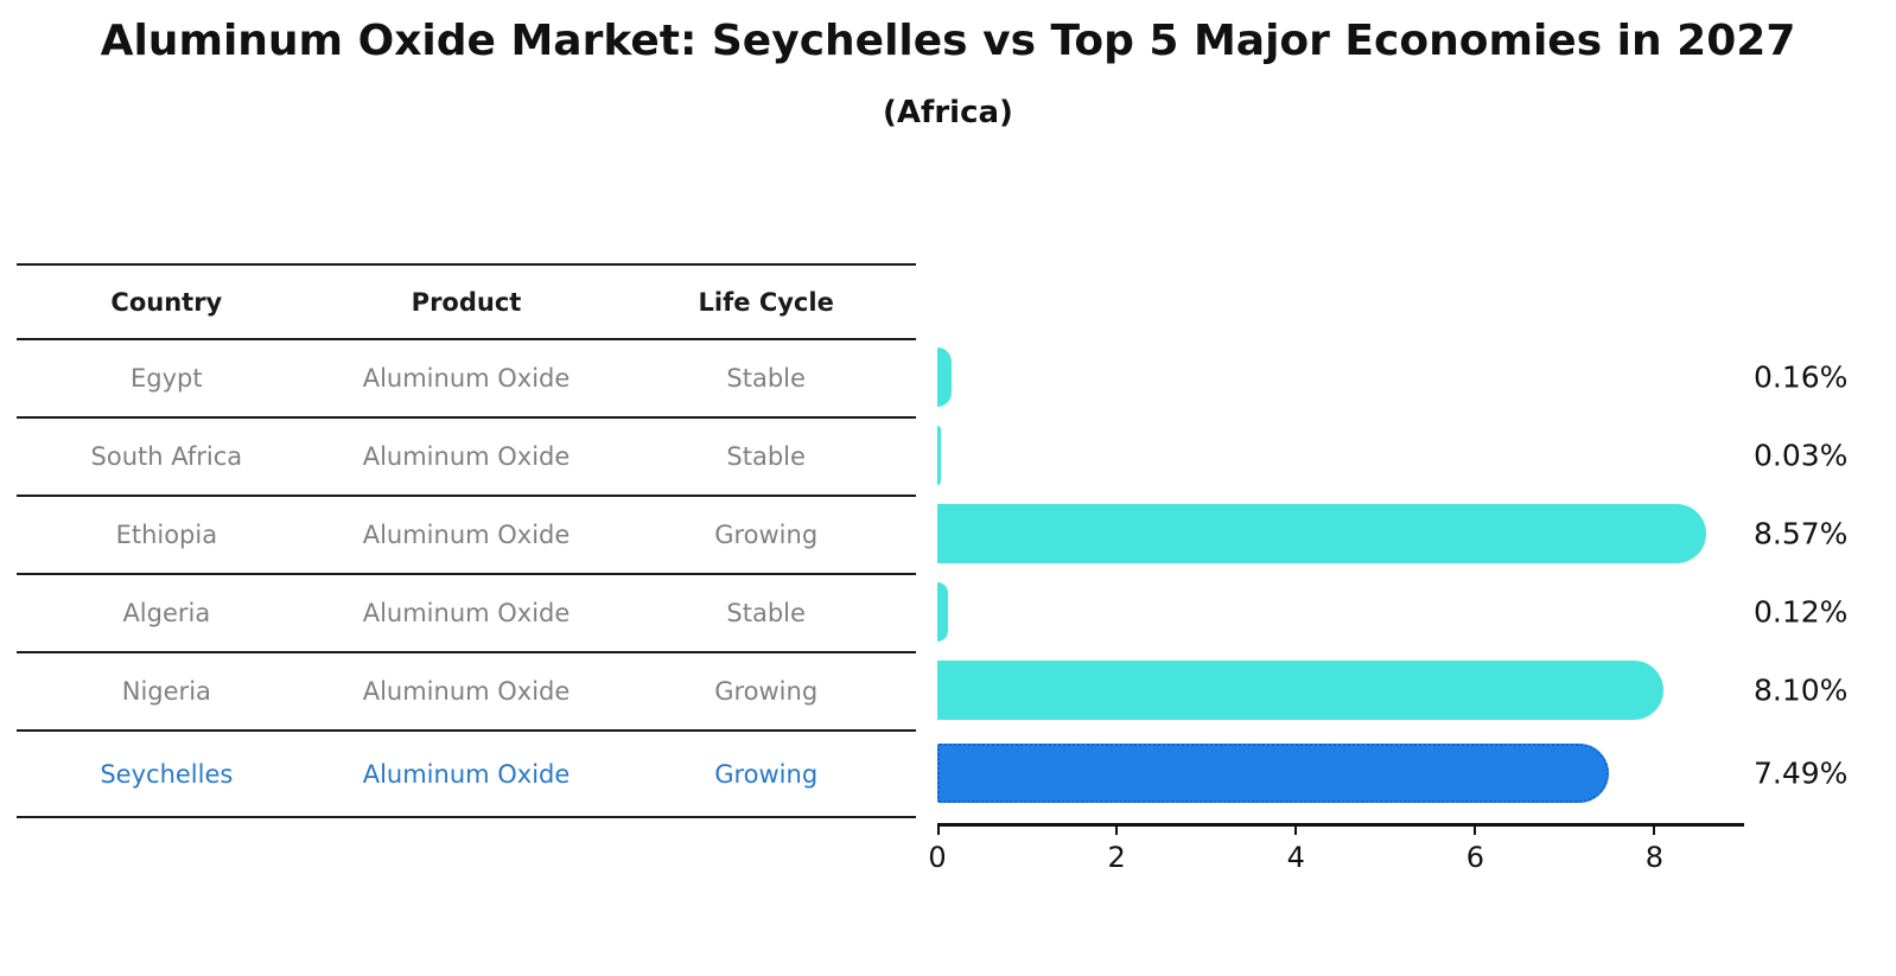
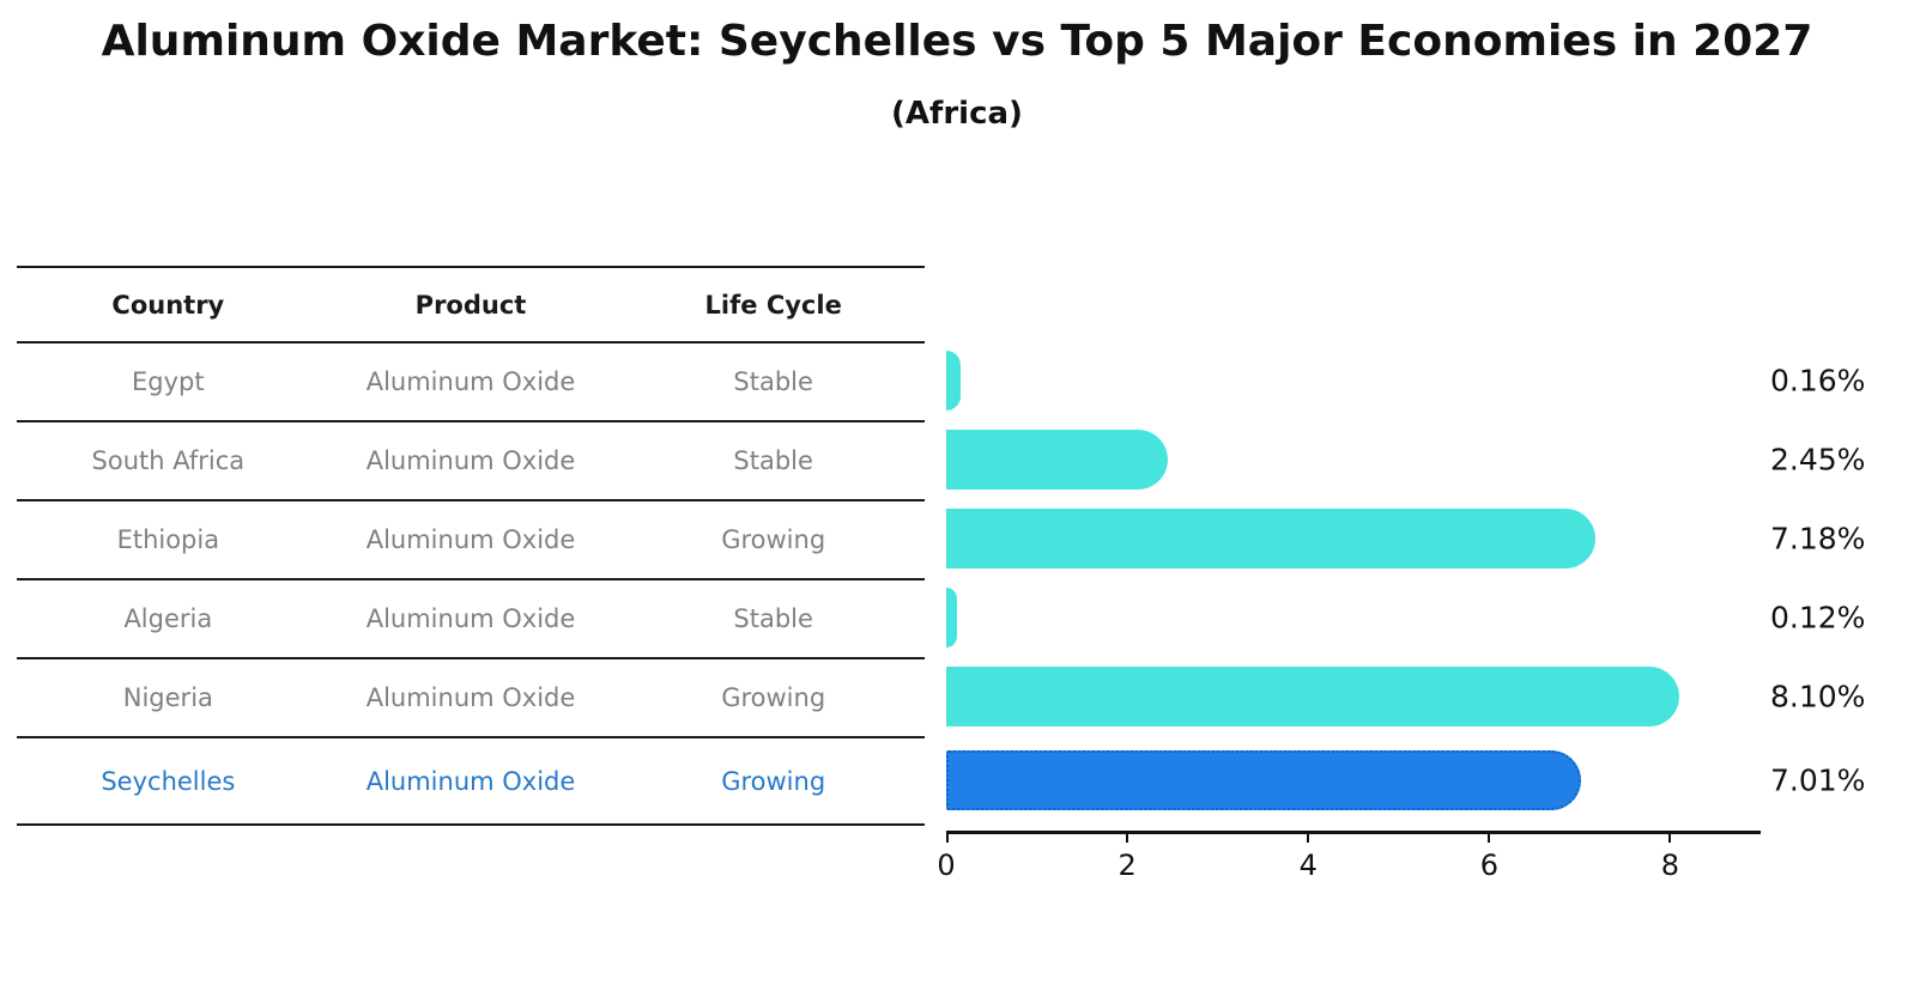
South Africa: 0.03% -> 2.45%
Ethiopia: 8.57% -> 7.18%
Seychelles: 7.49% -> 7.01%
